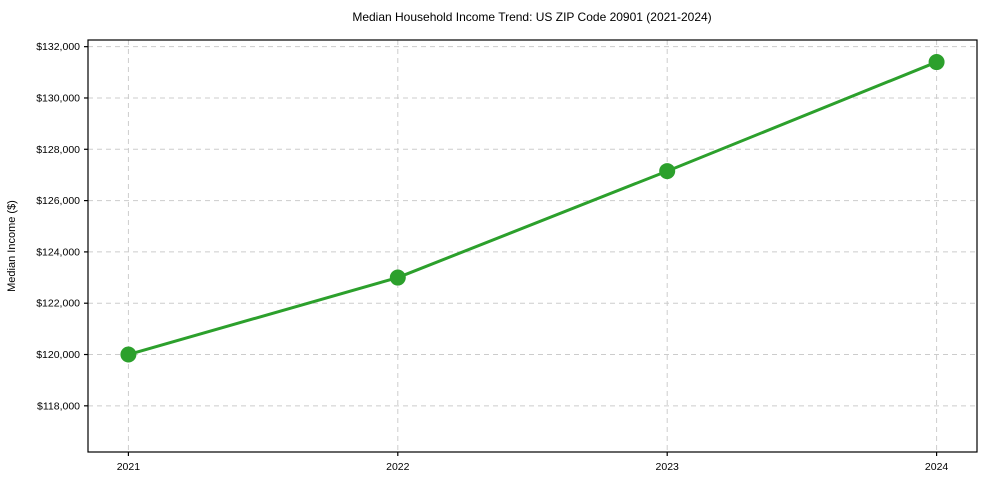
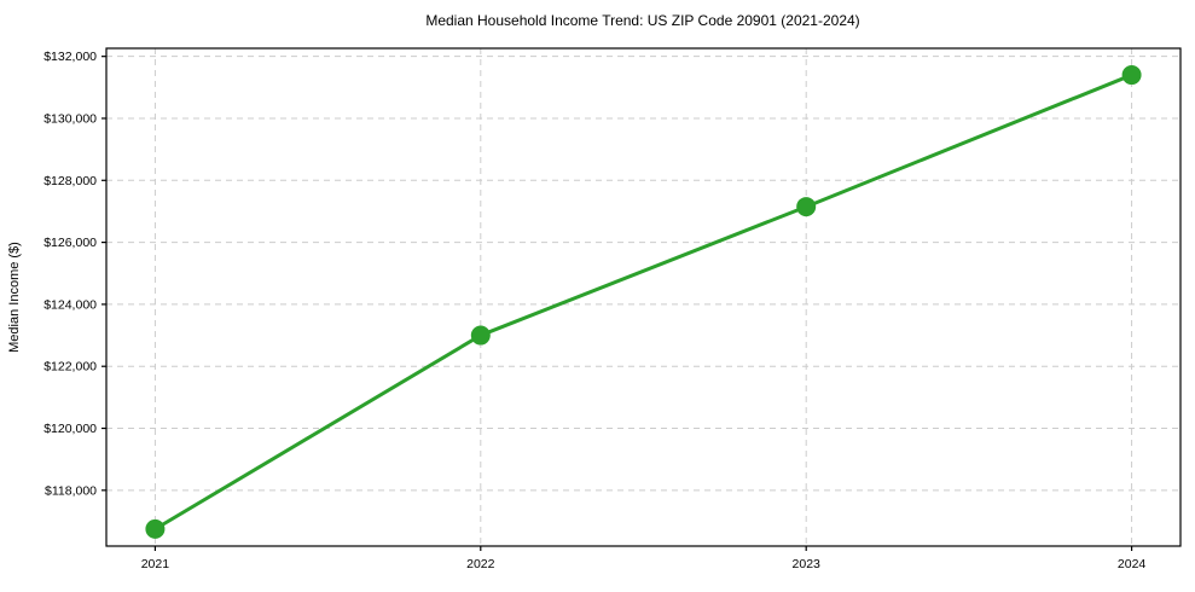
2021: $120000 -> $116800
